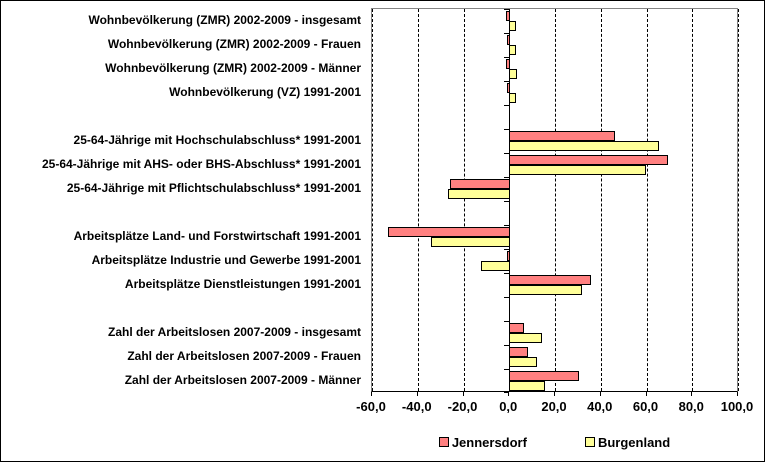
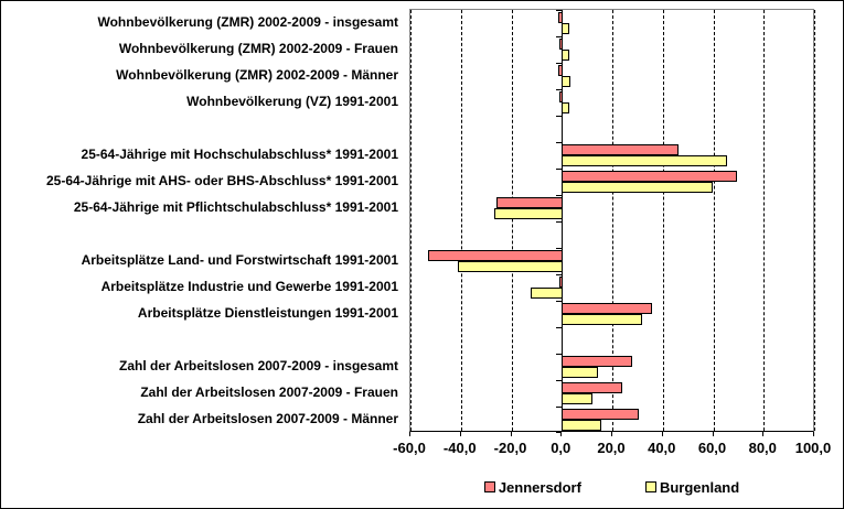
Burgenland/Arbeitsplätze Land- und Forstwirtschaft 1991-2001: -34 -> -41
Jennersdorf/Zahl der Arbeitslosen 2007-2009 - insgesamt: 6 -> 28
Jennersdorf/Zahl der Arbeitslosen 2007-2009 - Frauen: 8 -> 24
